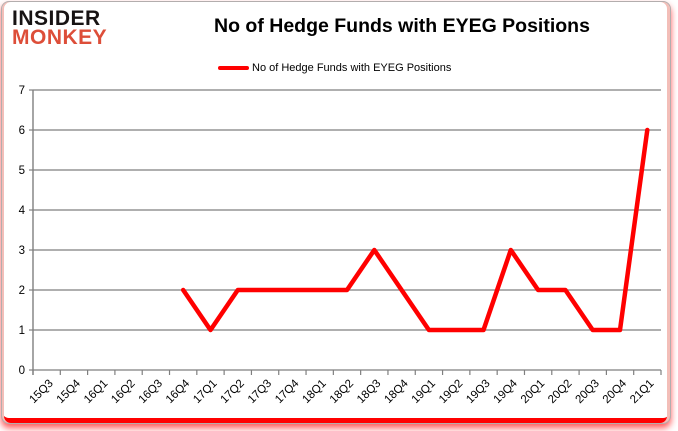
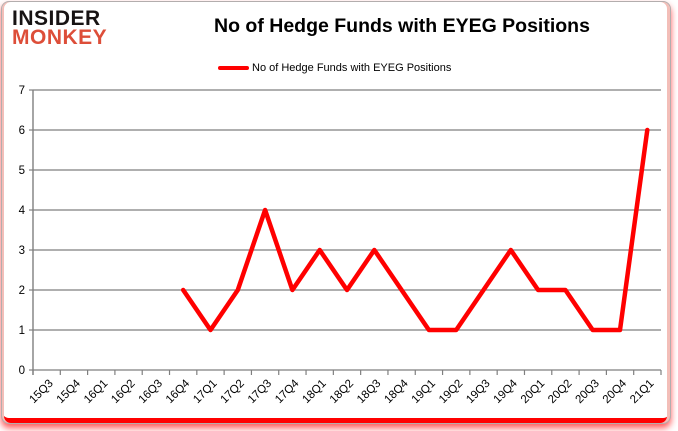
17Q3: 2 -> 4
18Q1: 2 -> 3
19Q3: 1 -> 2
